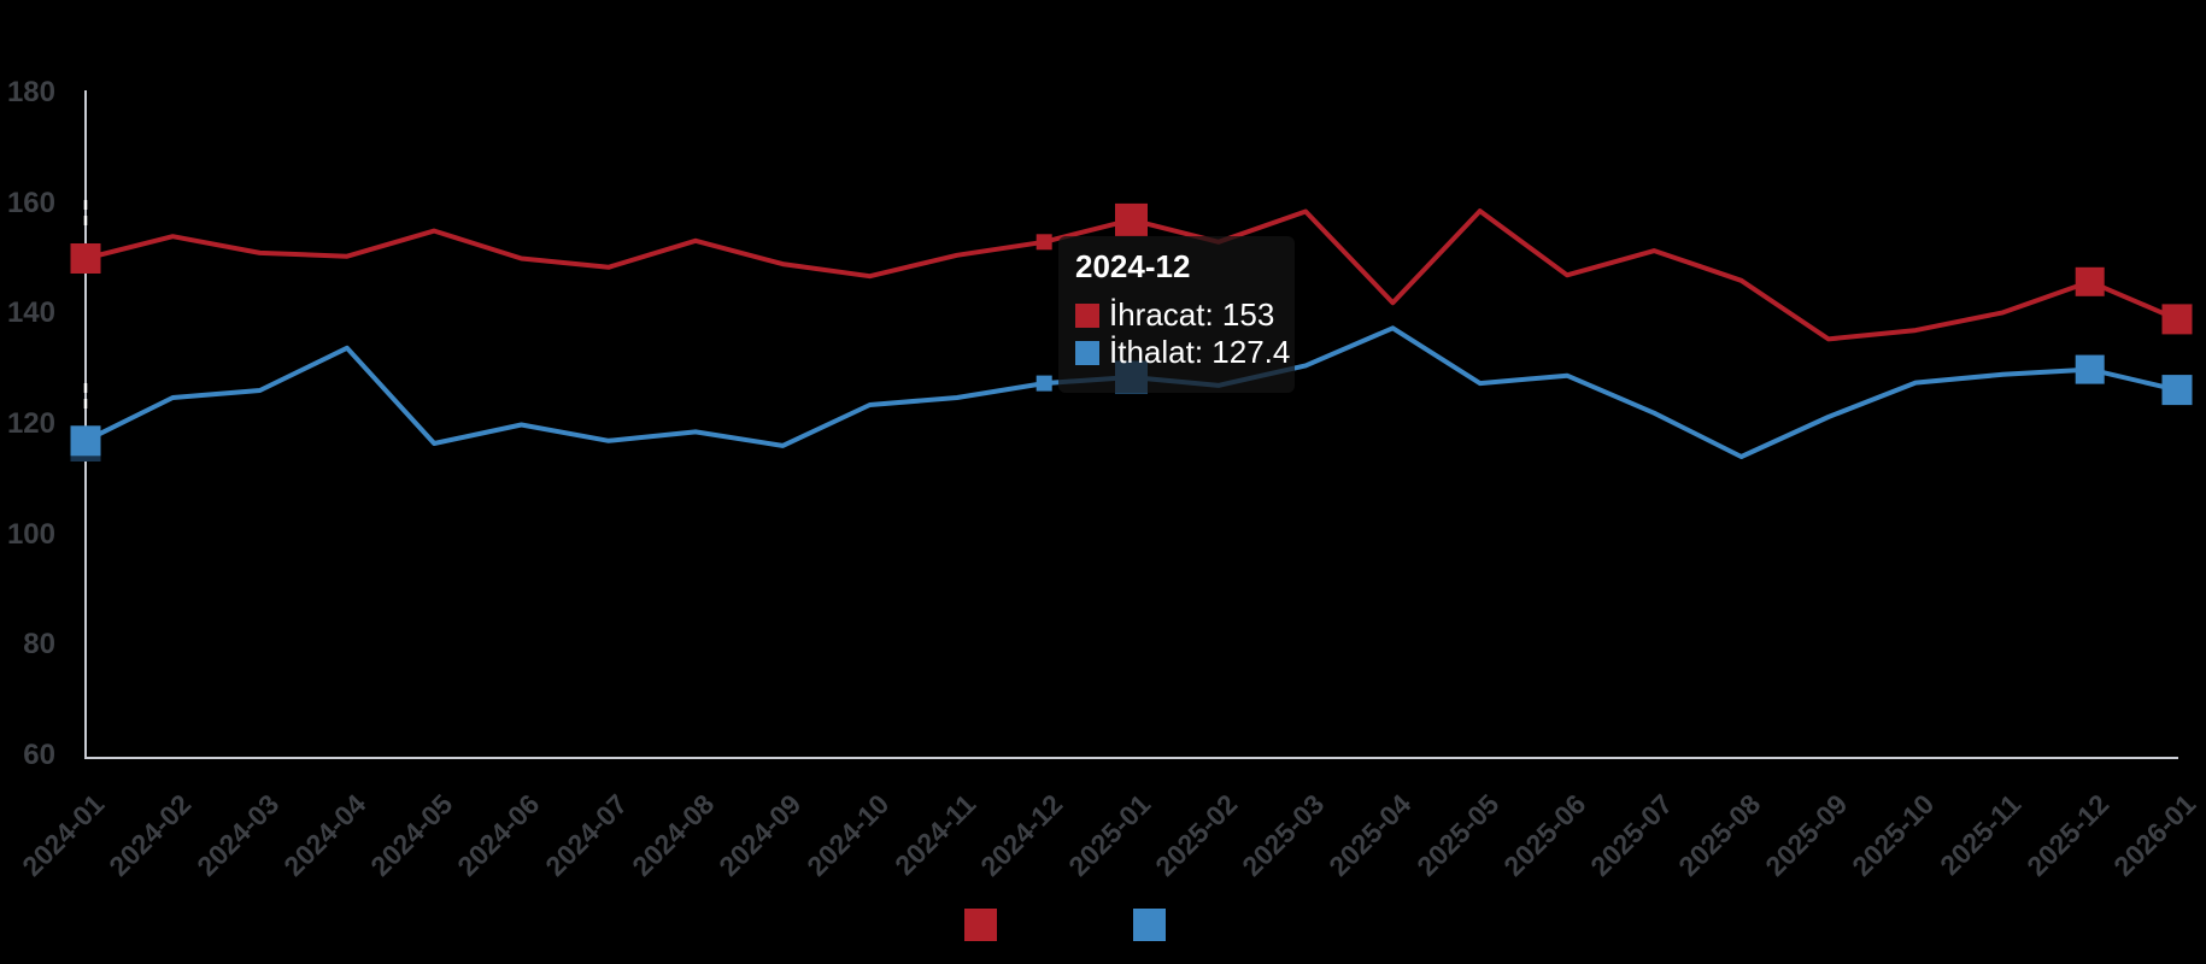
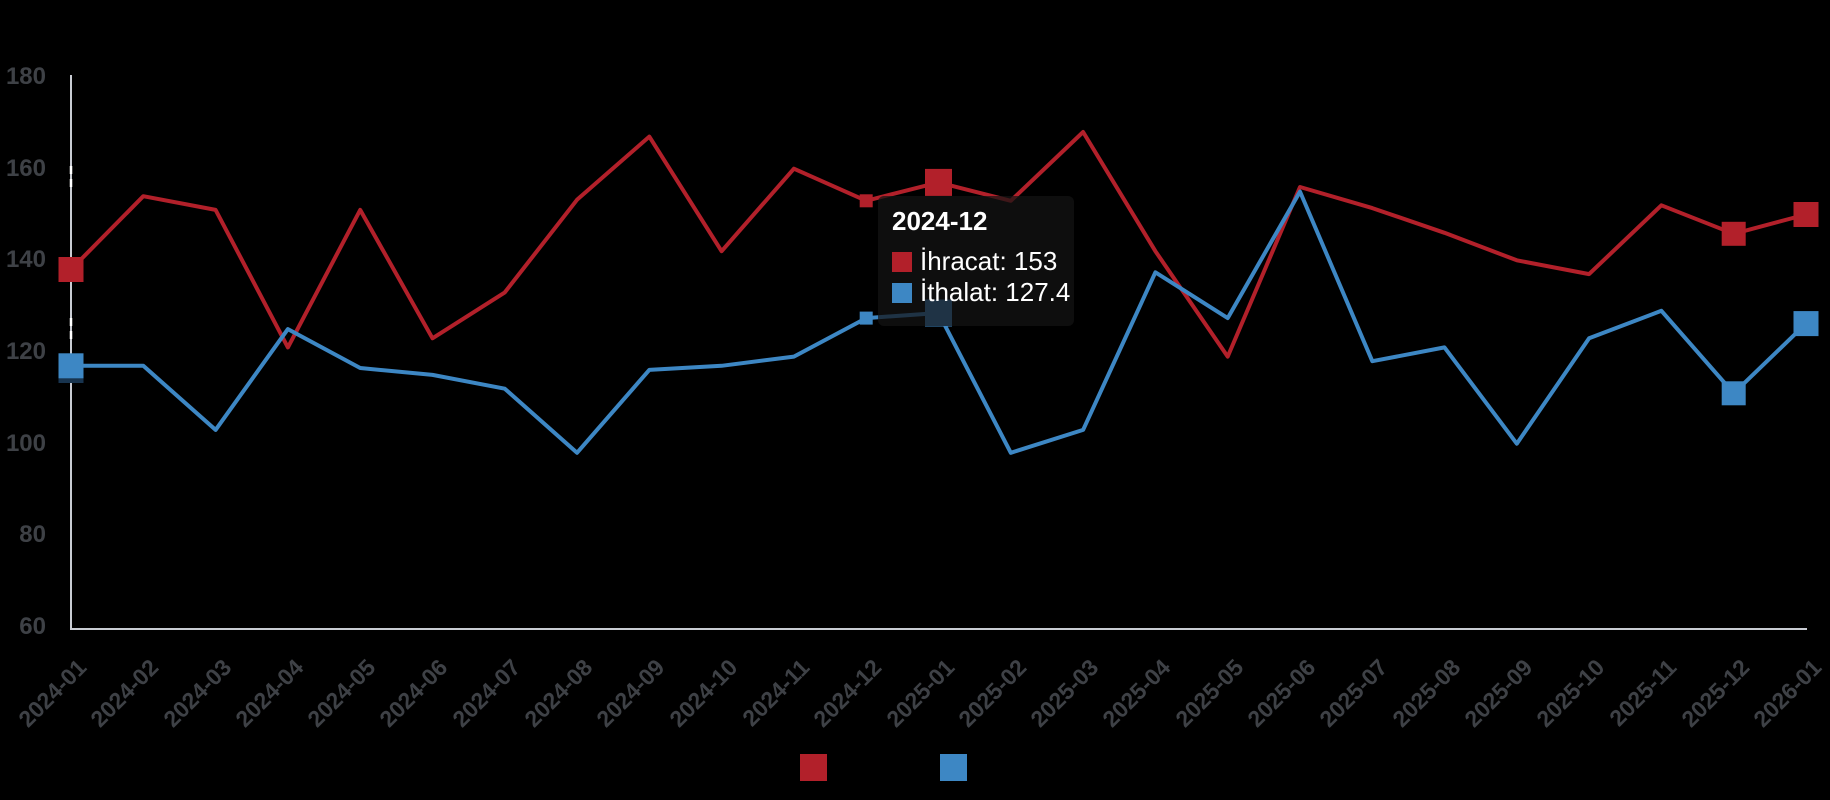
İhracat/2024-01: 150 -> 138
İthalat/2024-02: 125 -> 117
İthalat/2024-03: 126 -> 103
İhracat/2024-04: 150 -> 121
İthalat/2024-04: 134 -> 125
İhracat/2024-05: 155 -> 151
İhracat/2024-06: 150 -> 123
İthalat/2024-06: 120 -> 115
İhracat/2024-07: 148 -> 133
İthalat/2024-07: 117 -> 112
İthalat/2024-08: 119 -> 98
İhracat/2024-09: 149 -> 167
İhracat/2024-10: 147 -> 142
İthalat/2024-10: 124 -> 117
İhracat/2024-11: 151 -> 160
İthalat/2024-11: 125 -> 119
İthalat/2025-02: 127 -> 98
İhracat/2025-03: 158 -> 168
İthalat/2025-03: 131 -> 103
İhracat/2025-05: 159 -> 119
İhracat/2025-06: 147 -> 156
İthalat/2025-06: 129 -> 155
İthalat/2025-07: 122 -> 118
İthalat/2025-08: 114 -> 121
İhracat/2025-09: 135 -> 140
İthalat/2025-09: 121 -> 100
İthalat/2025-10: 128 -> 123
İhracat/2025-11: 140 -> 152
İthalat/2025-12: 130 -> 111
İhracat/2026-01: 139 -> 150
